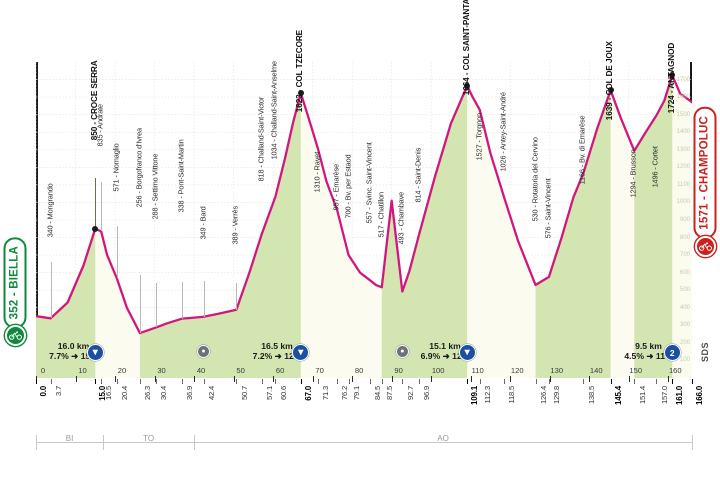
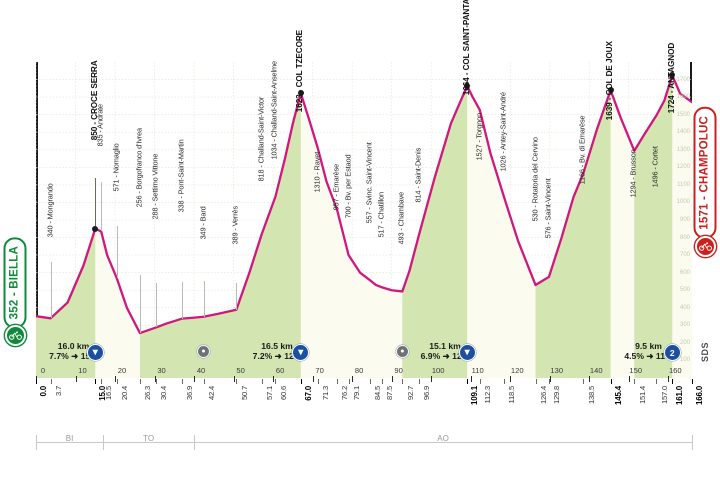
90: 1010 -> 500
